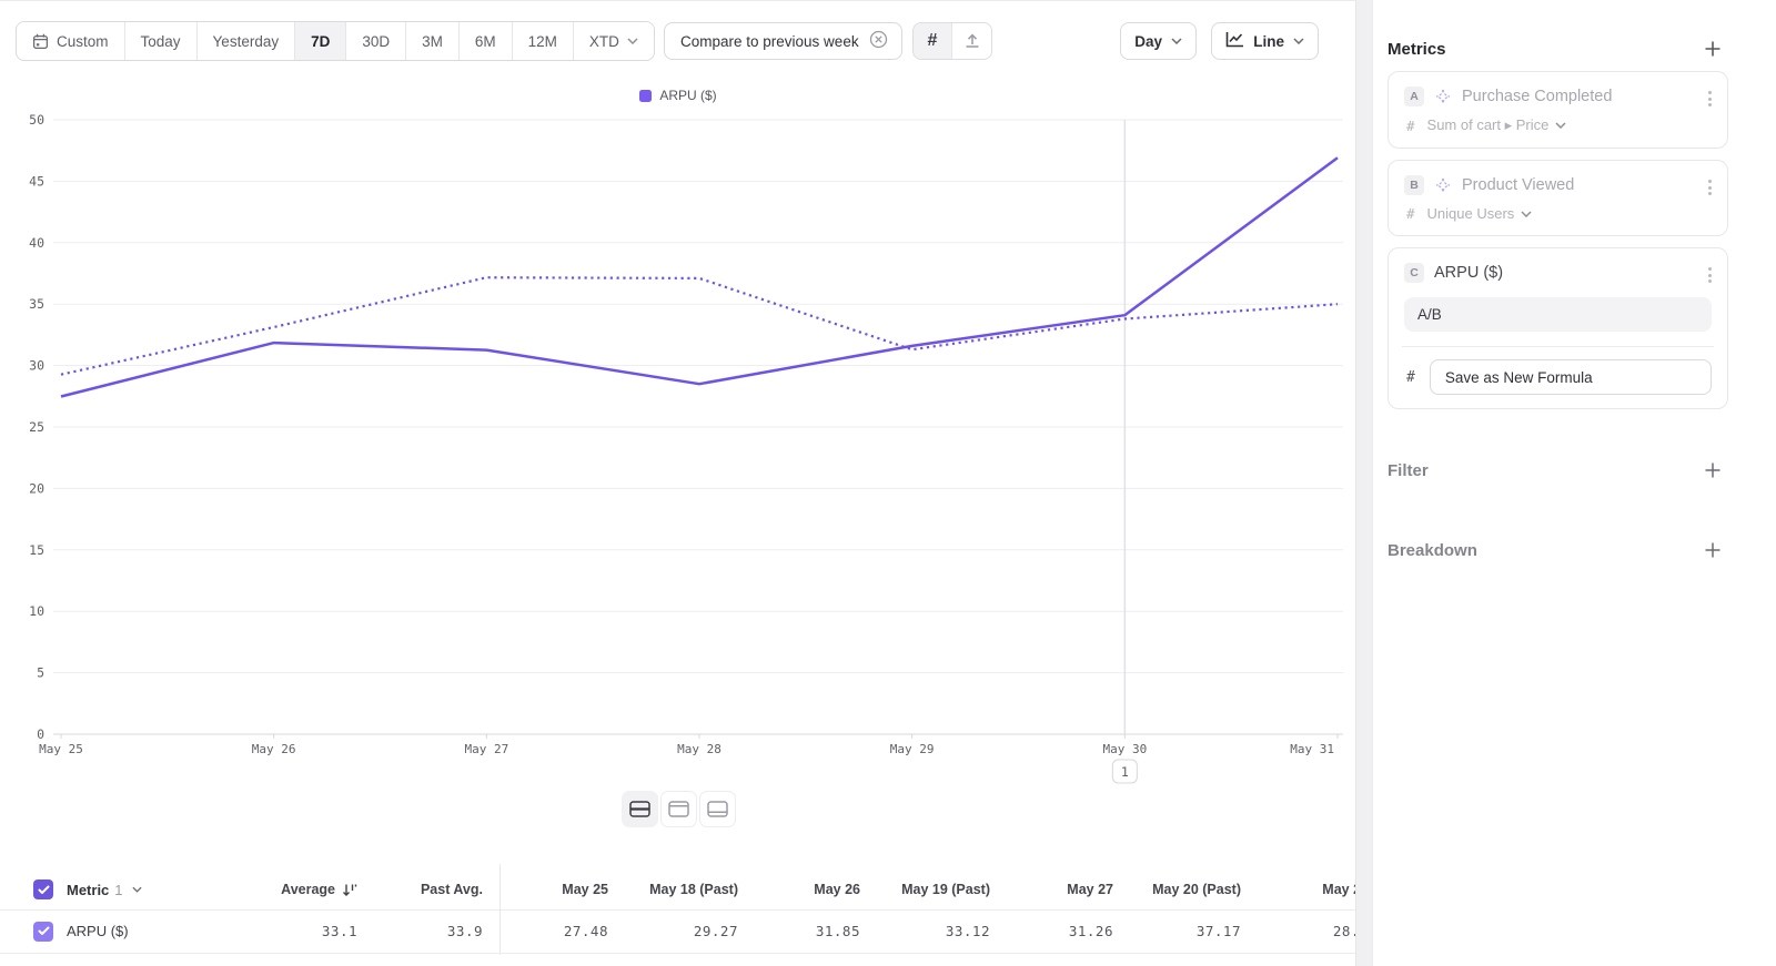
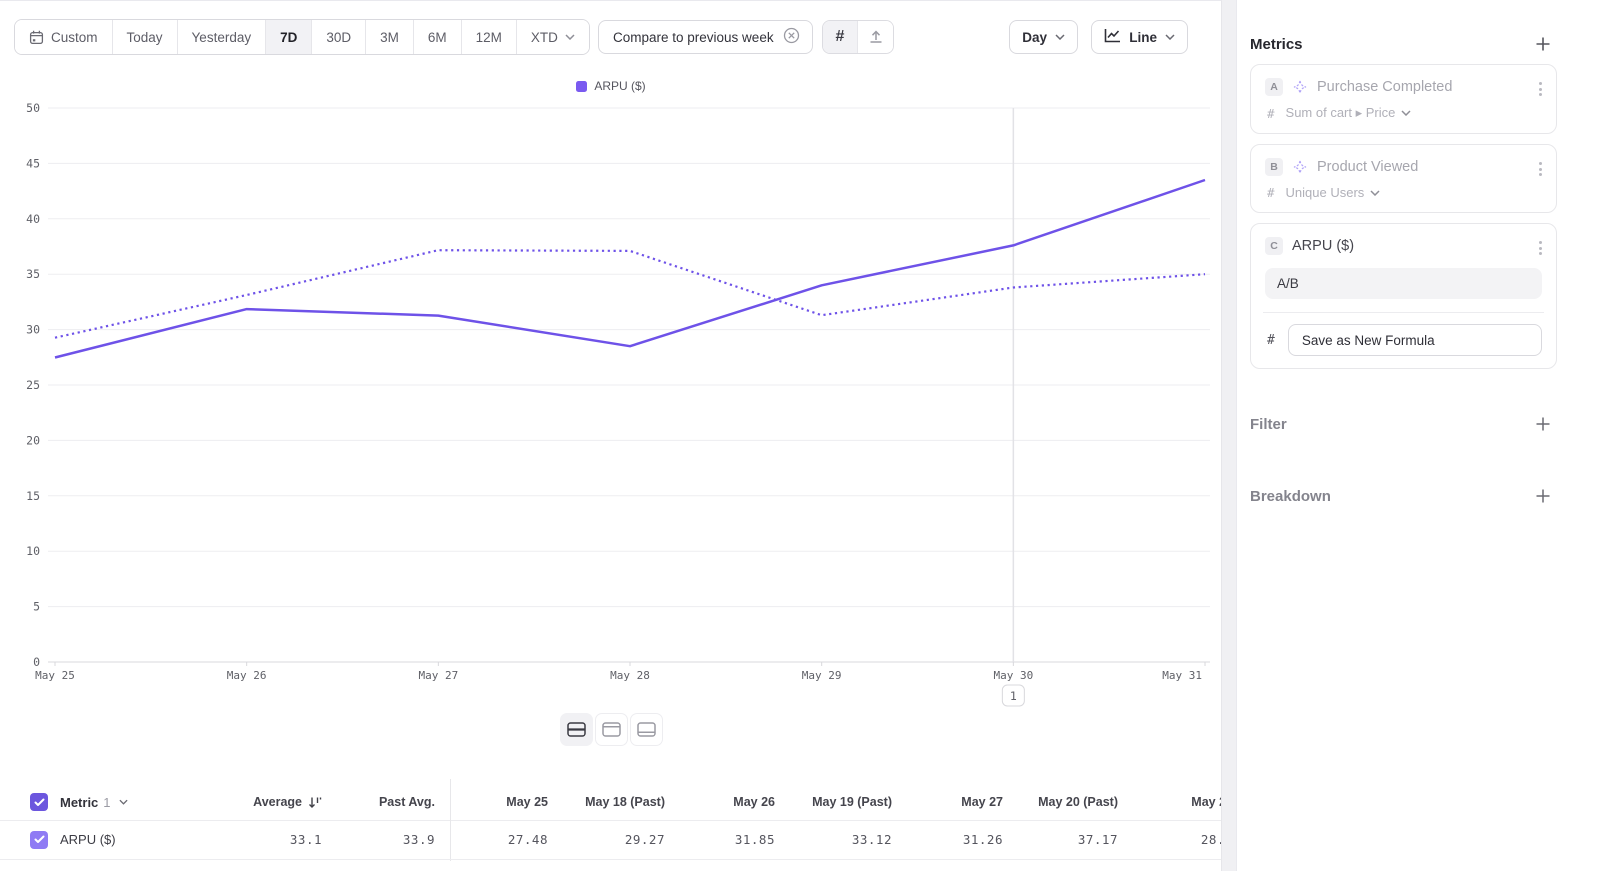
ARPU ($)/May 29: 31.6 -> 34.0
ARPU ($)/May 30: 34.1 -> 37.6
ARPU ($)/May 31: 46.9 -> 43.5
